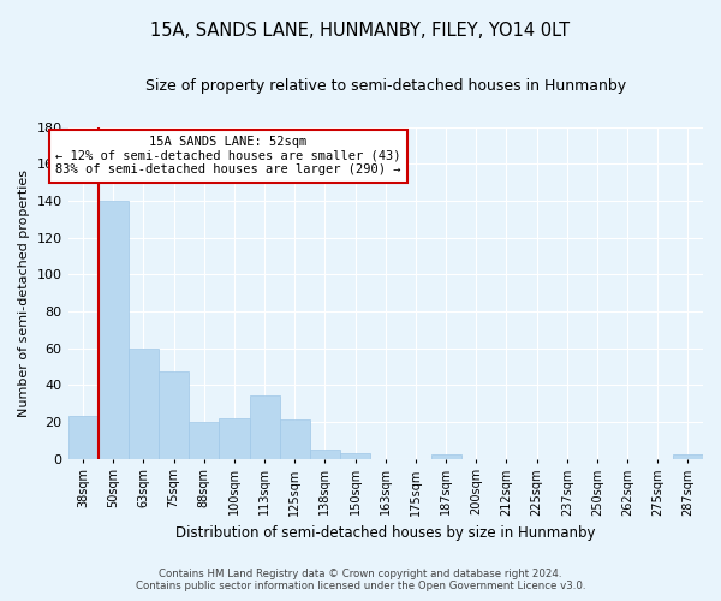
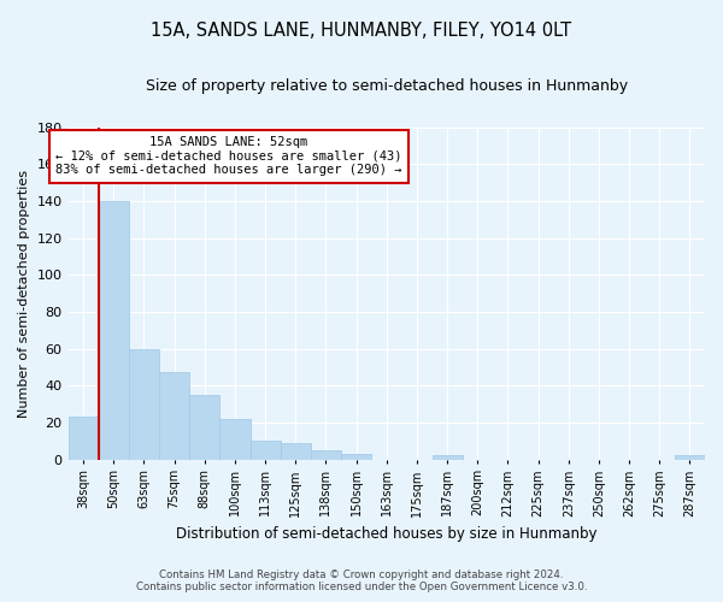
88sqm: 20 -> 35
113sqm: 34 -> 10
125sqm: 21 -> 9
